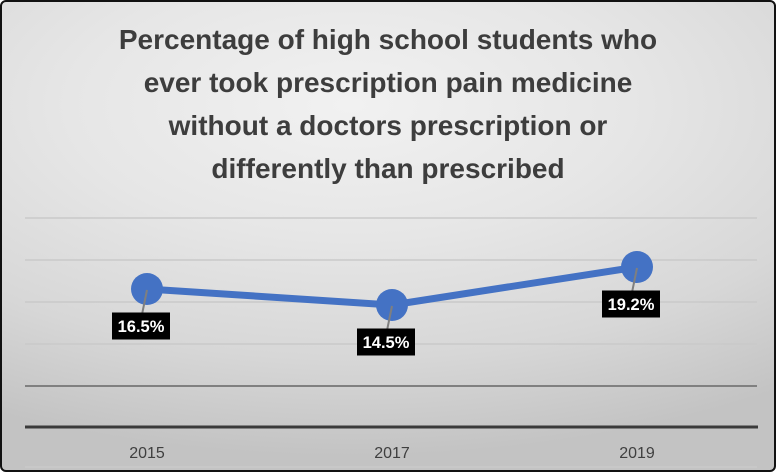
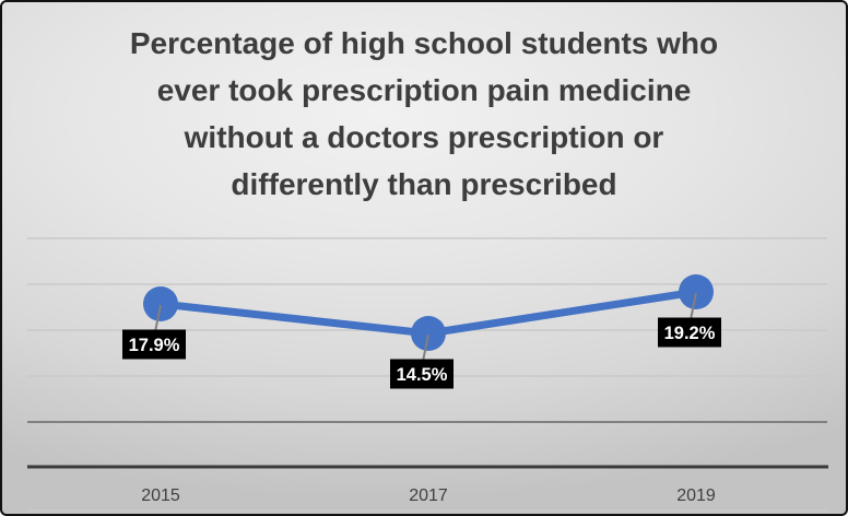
2015: 16.5% -> 17.9%
